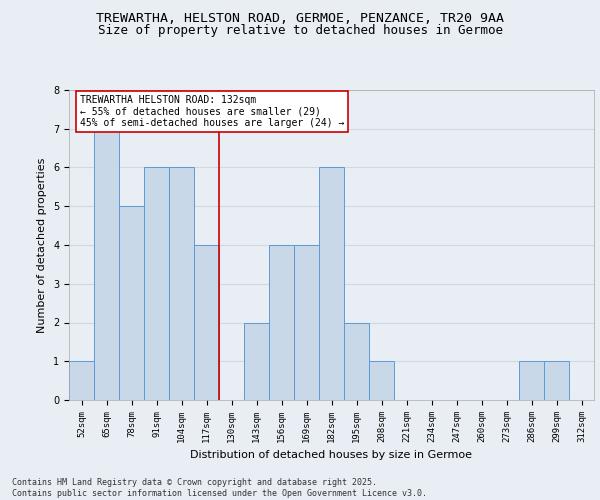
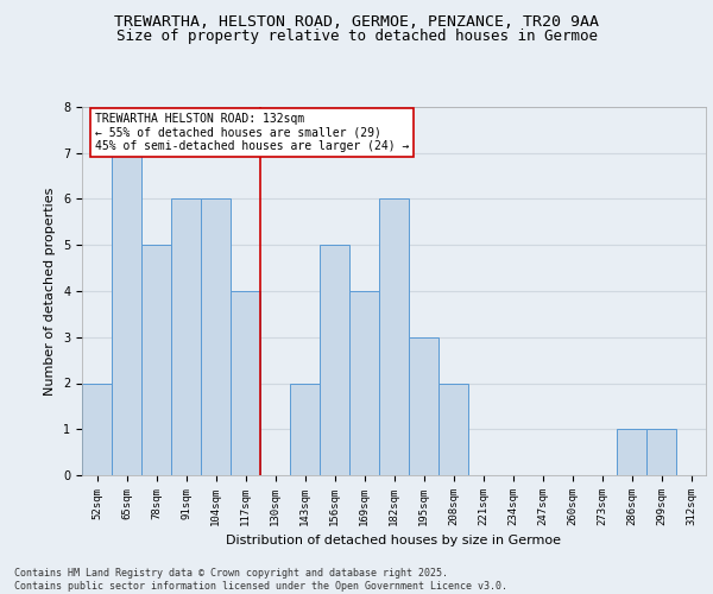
52sqm: 1 -> 2
156sqm: 4 -> 5
195sqm: 2 -> 3
208sqm: 1 -> 2
